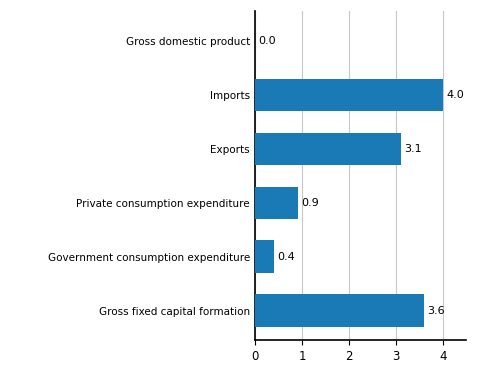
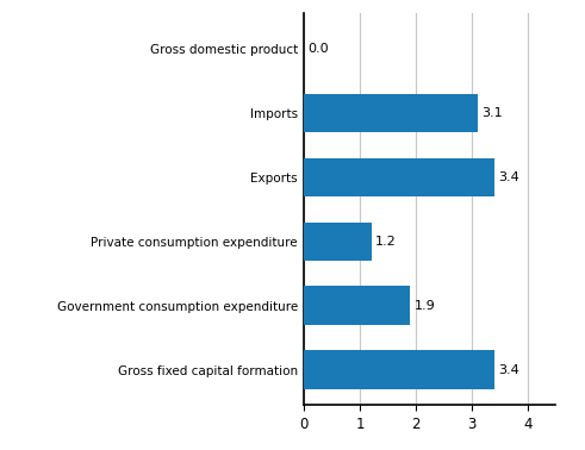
Imports: 4.0 -> 3.1
Exports: 3.1 -> 3.4
Private consumption expenditure: 0.9 -> 1.2
Government consumption expenditure: 0.4 -> 1.9
Gross fixed capital formation: 3.6 -> 3.4
